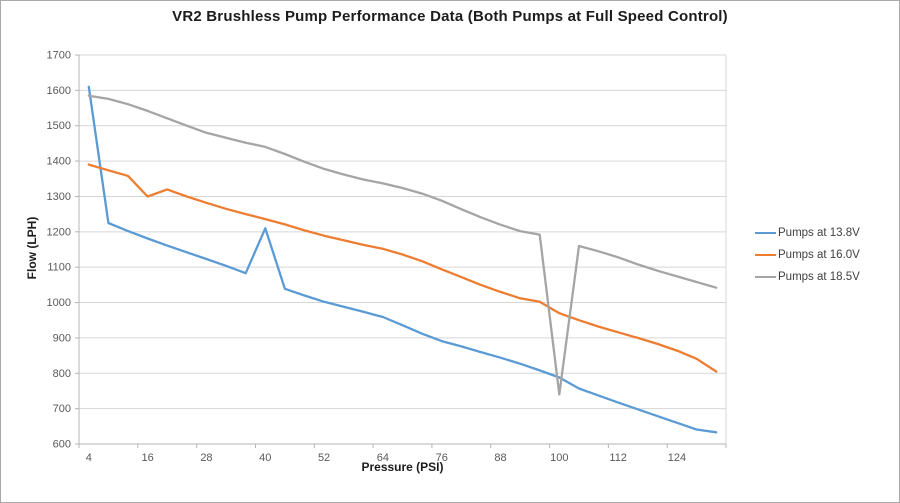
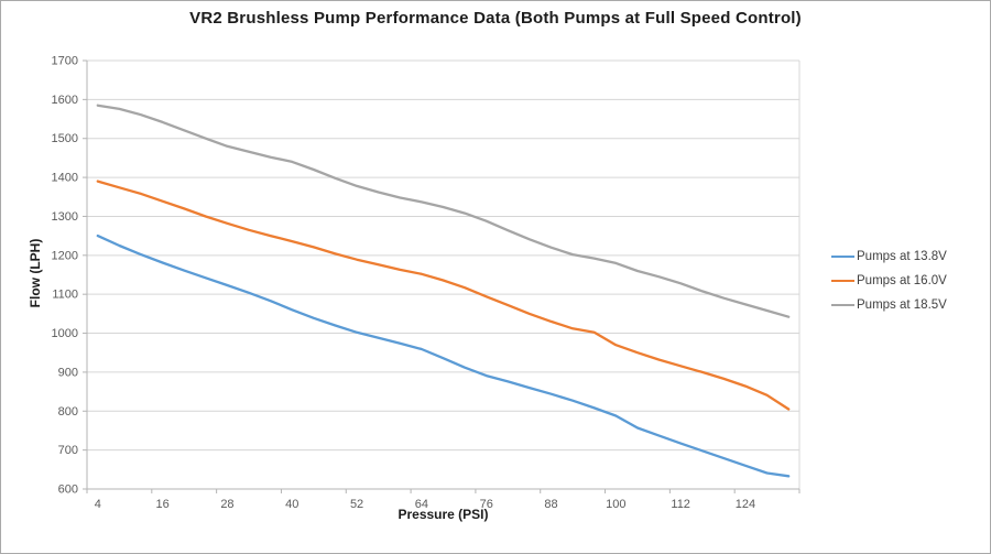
Pumps at 13.8V/4: 1610 -> 1250
Pumps at 16.0V/16: 1300 -> 1340
Pumps at 13.8V/40: 1210 -> 1060
Pumps at 18.5V/100: 740 -> 1180
